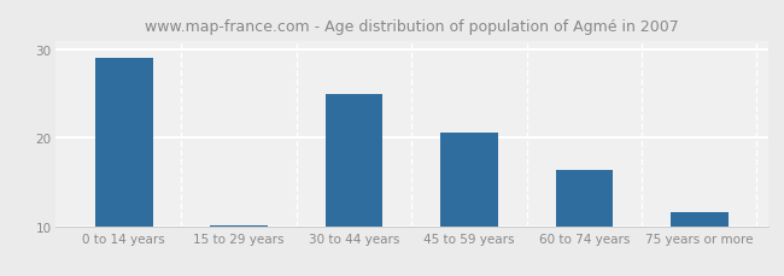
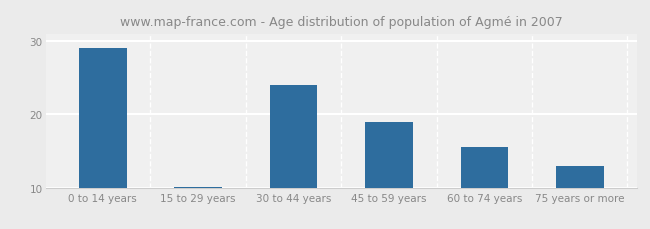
30 to 44 years: 25.0 -> 24.0
45 to 59 years: 20.6 -> 19.0
60 to 74 years: 16.4 -> 15.5
75 years or more: 11.6 -> 13.0
